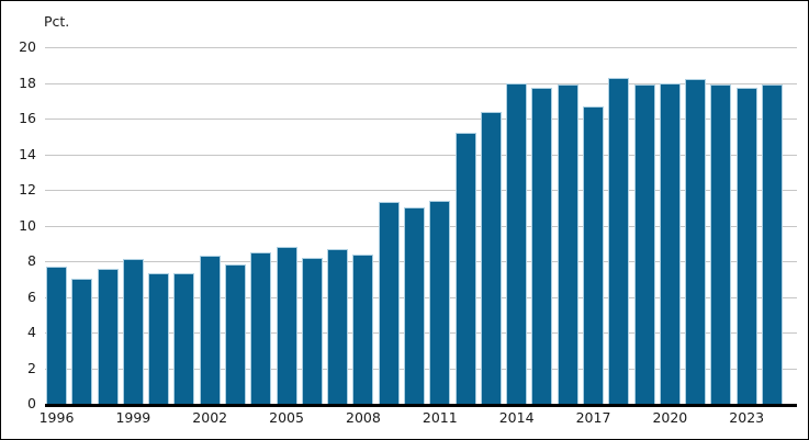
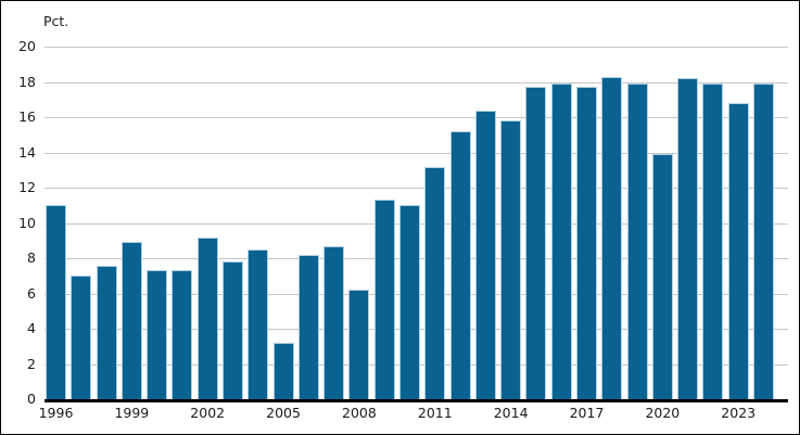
1996: 7.7 -> 11.0
1999: 8.1 -> 8.9
2002: 8.3 -> 9.2
2005: 8.8 -> 3.2
2008: 8.4 -> 6.2
2011: 11.4 -> 13.2
2014: 18.0 -> 15.8
2017: 16.7 -> 17.7
2020: 18.0 -> 13.9
2023: 17.7 -> 16.8
